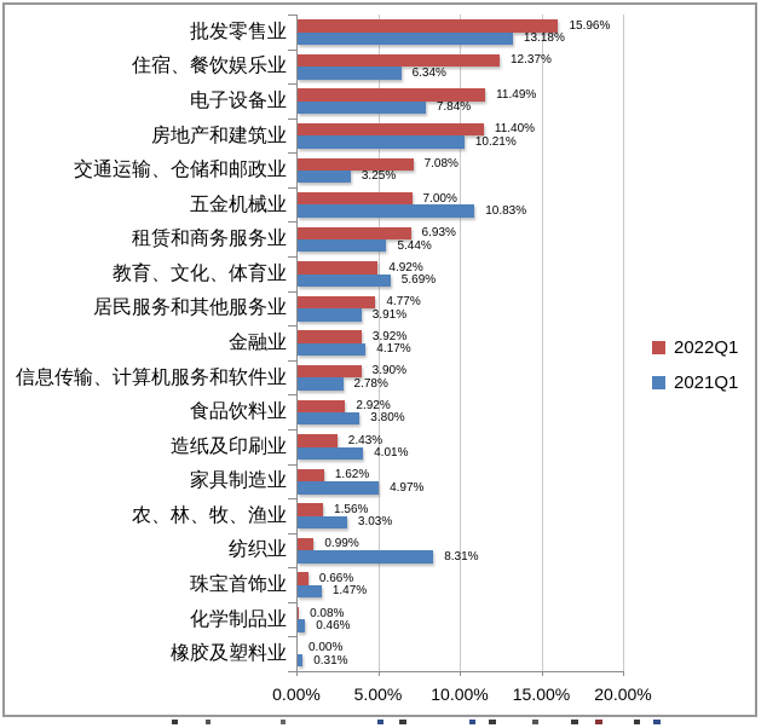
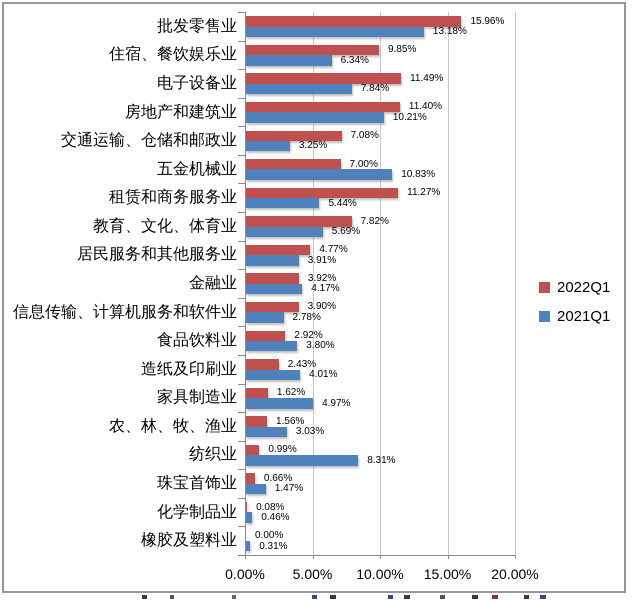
2022Q1/住宿、餐饮娱乐业: 12.37% -> 9.85%
2022Q1/租赁和商务服务业: 6.93% -> 11.27%
2022Q1/教育、文化、体育业: 4.92% -> 7.82%
